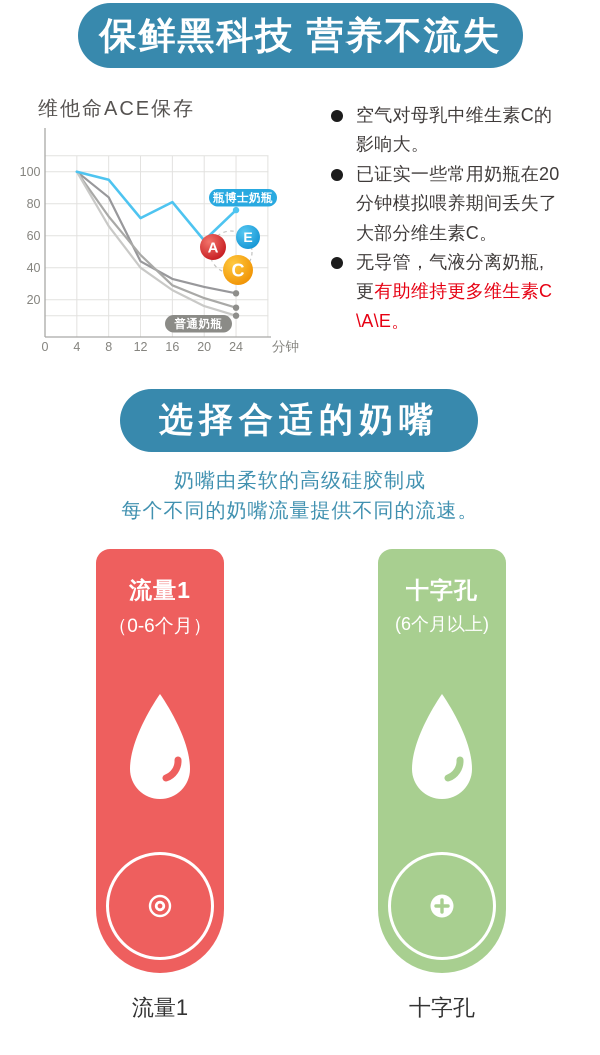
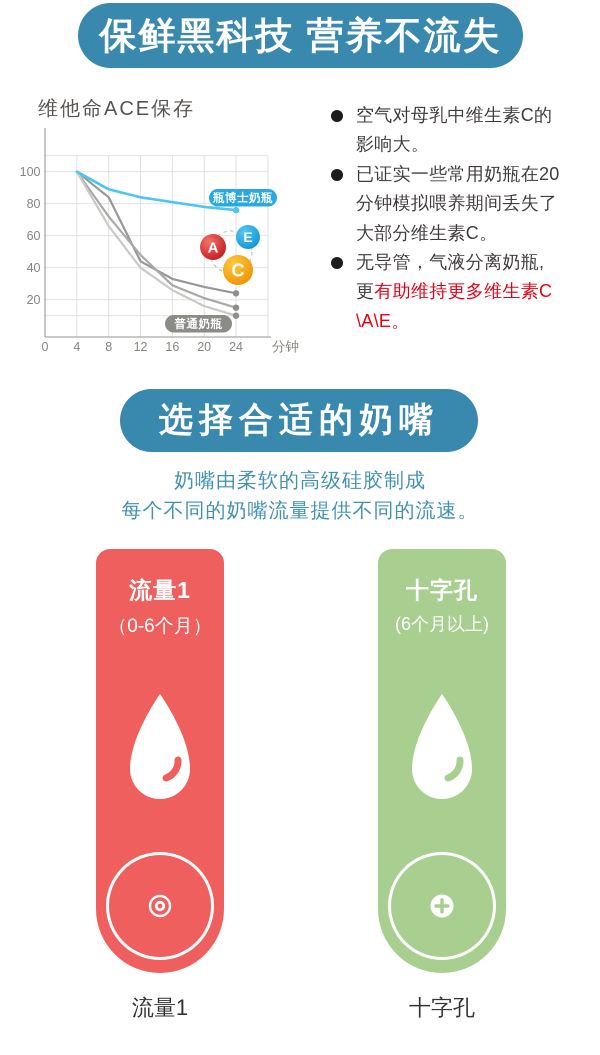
瓶博士奶瓶/8: 95 -> 89
瓶博士奶瓶/12: 71 -> 84
瓶博士奶瓶/20: 57 -> 78
